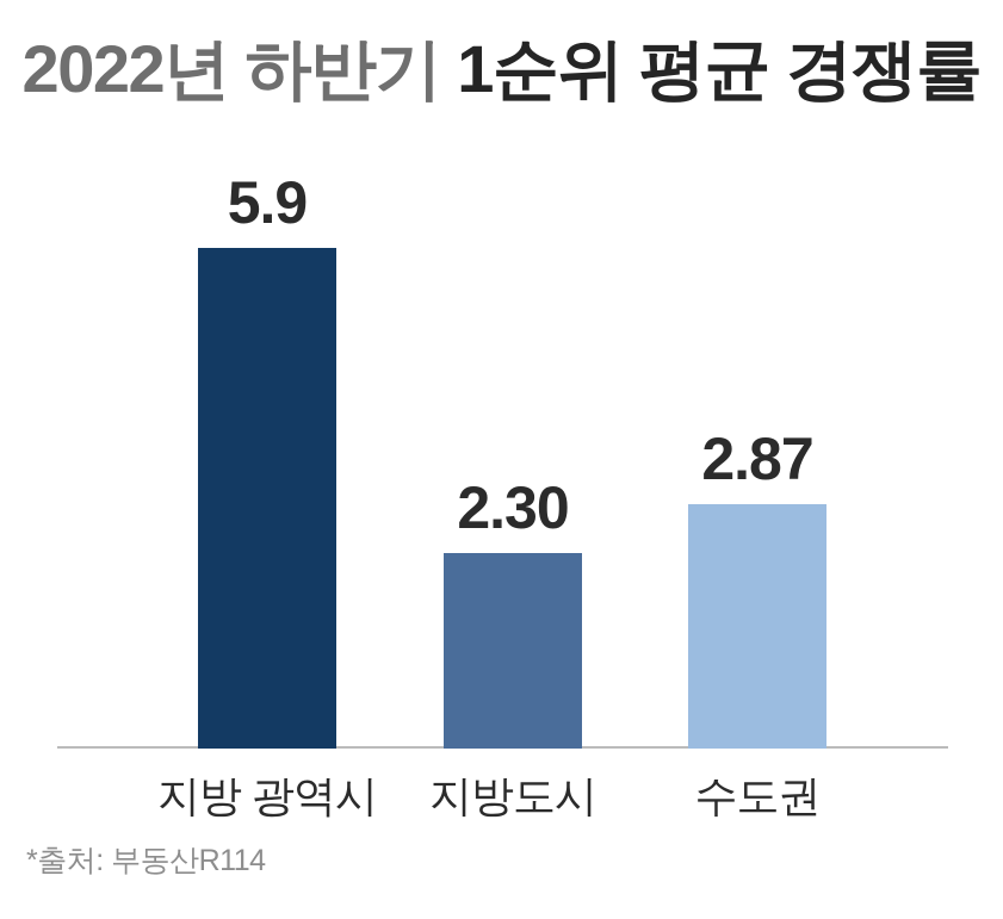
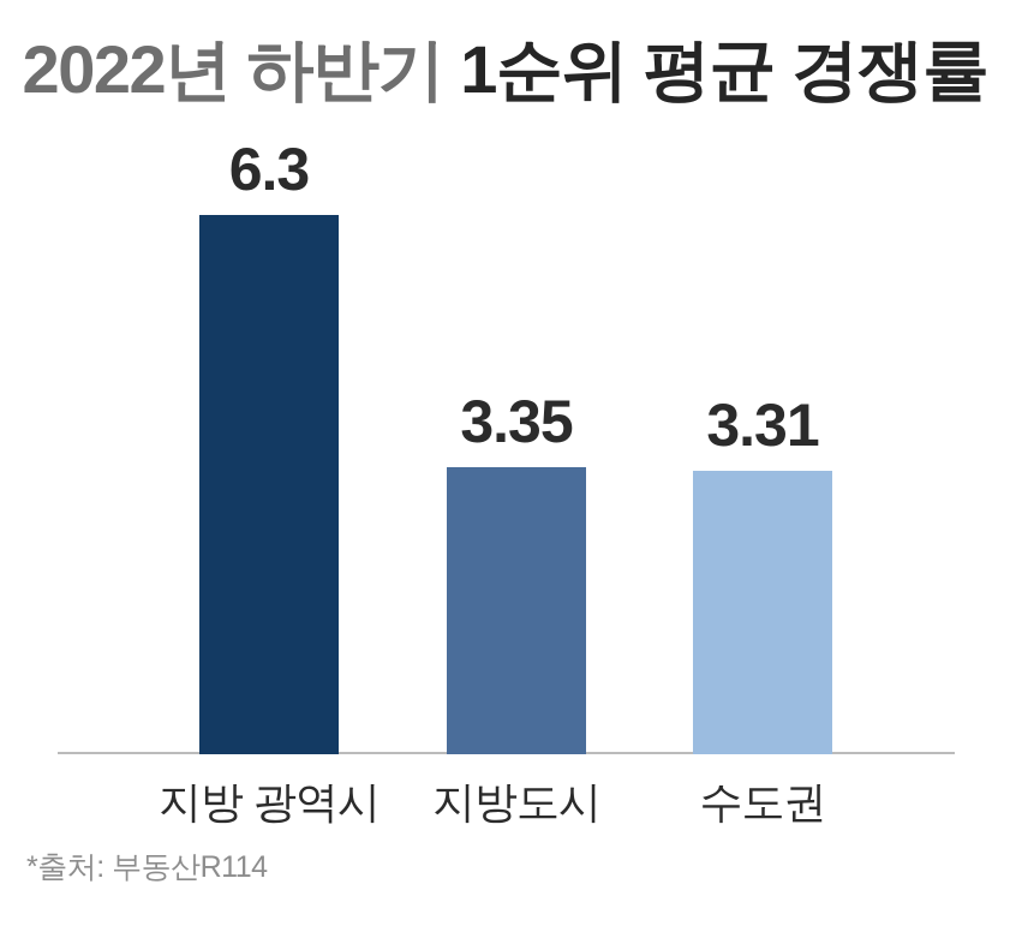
지방 광역시: 5.9 -> 6.3
지방도시: 2.30 -> 3.35
수도권: 2.87 -> 3.31
